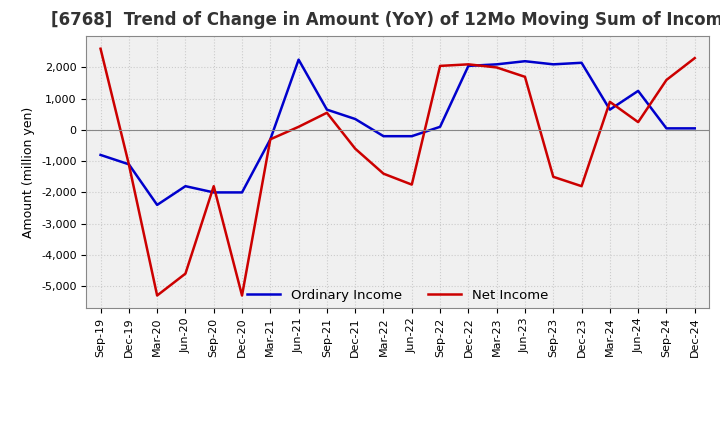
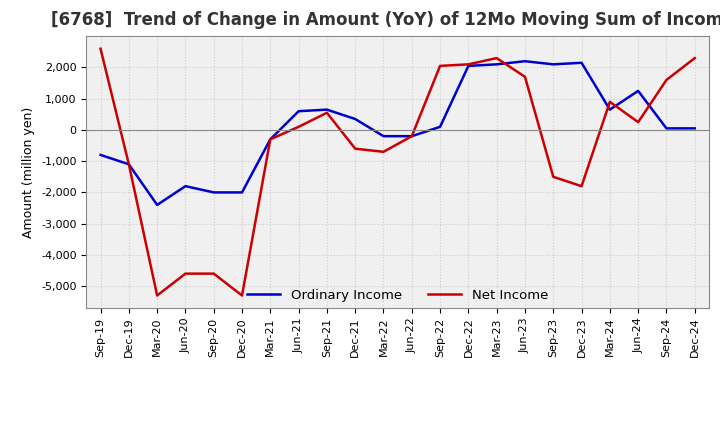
Net Income/Sep-20: -1,800 -> -4,600
Ordinary Income/Jun-21: 2,250 -> 600
Net Income/Mar-22: -1,400 -> -700
Net Income/Jun-22: -1,750 -> -200
Net Income/Mar-23: 2,000 -> 2,300
